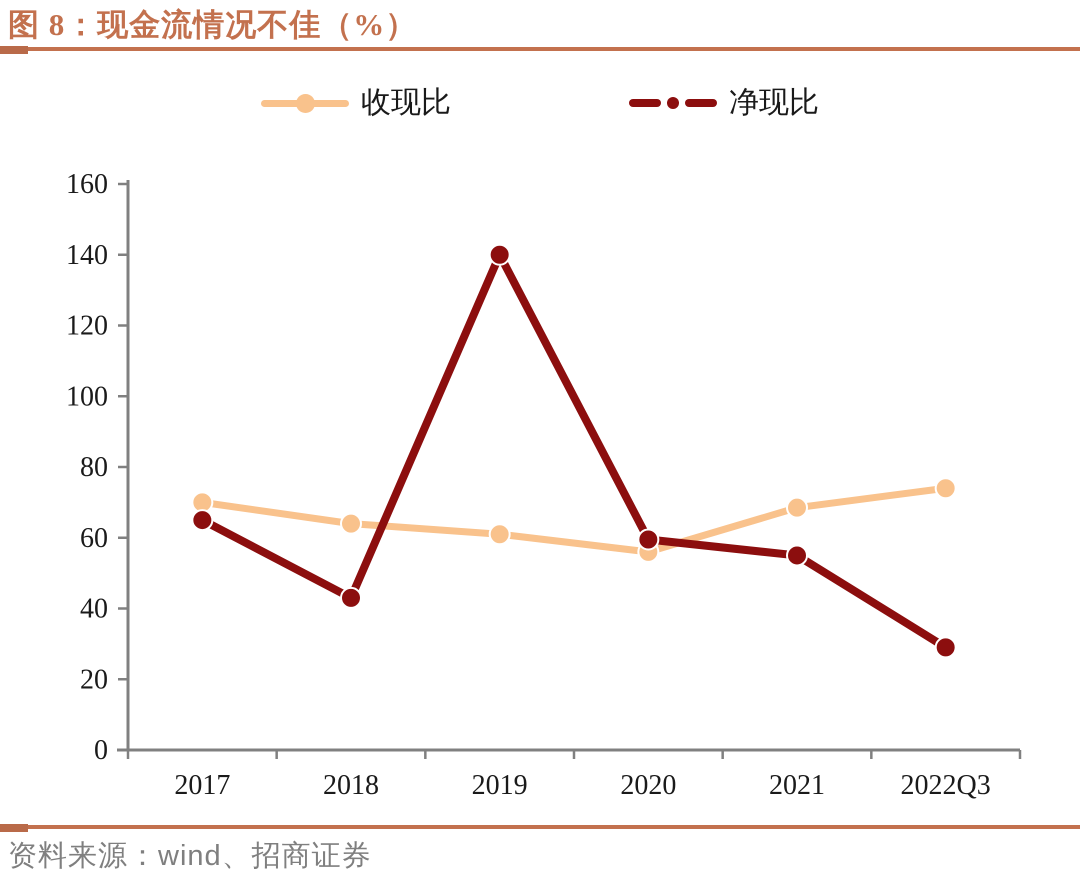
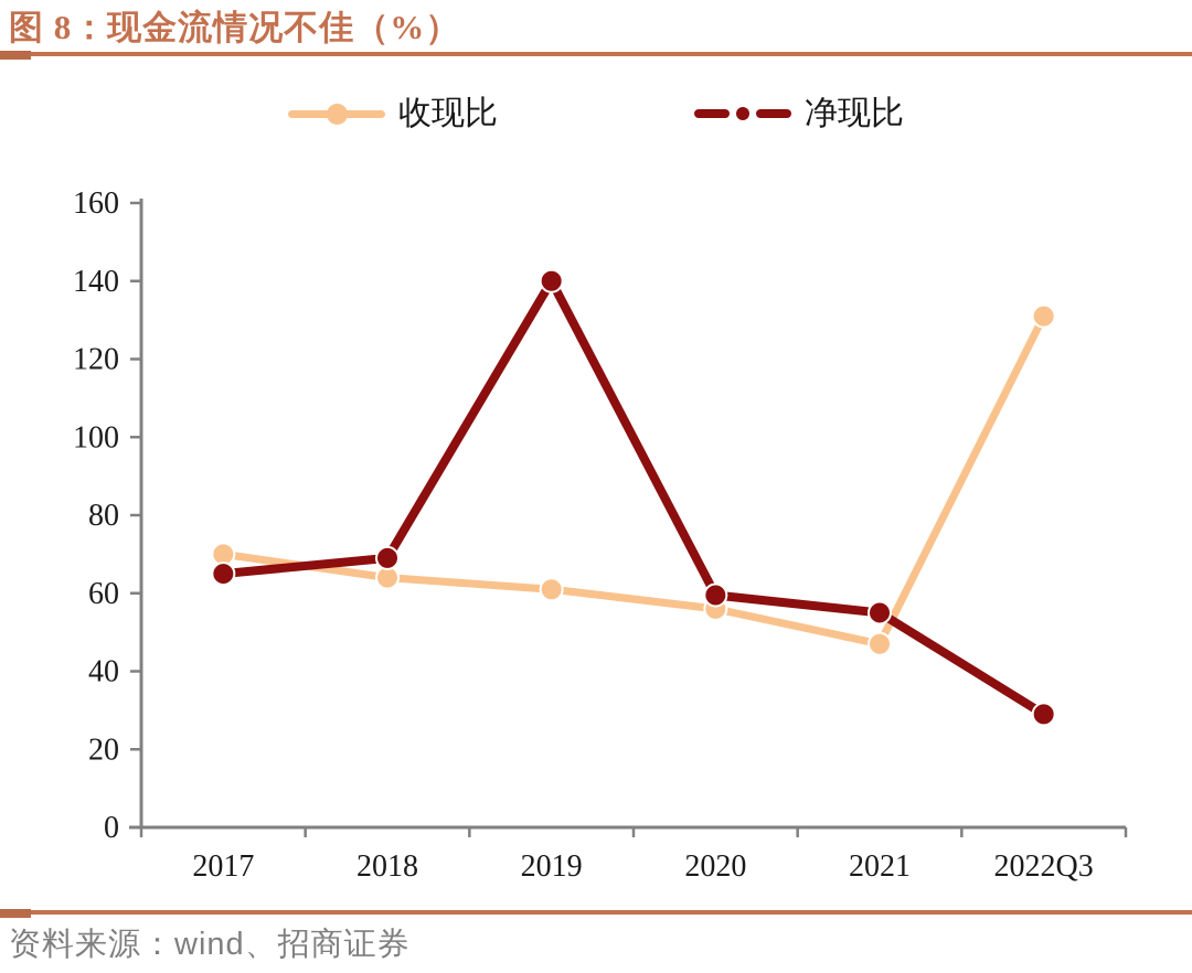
净现比/2018: 43 -> 69
收现比/2021: 68 -> 47
收现比/2022Q3: 74 -> 131
